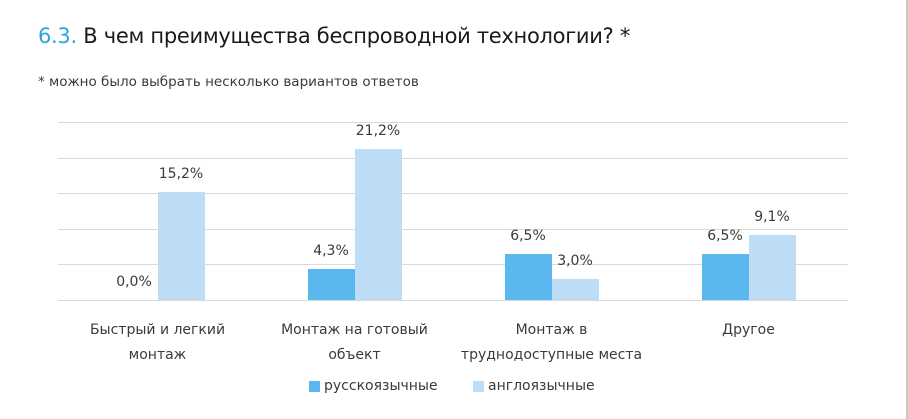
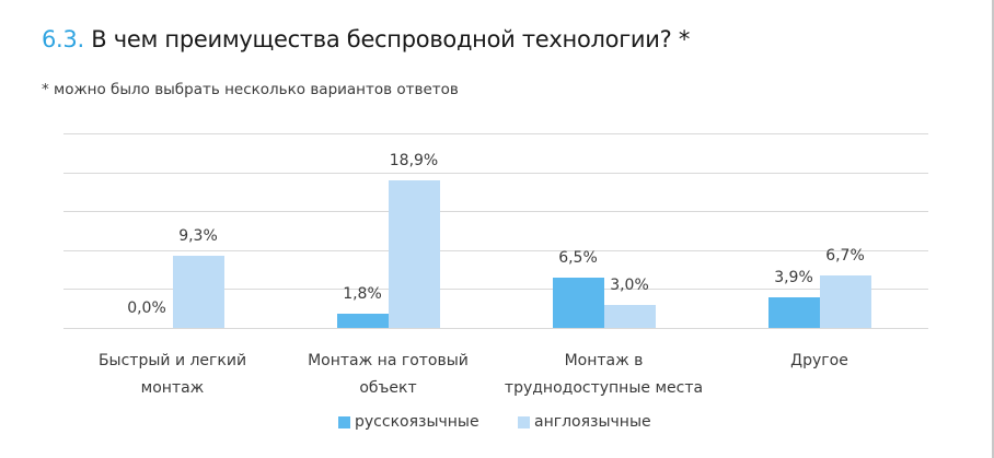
англоязычные/Быстрый и легкий монтаж: 15,2% -> 9,3%
русскоязычные/Монтаж на готовый объект: 4,3% -> 1,8%
англоязычные/Монтаж на готовый объект: 21,2% -> 18,9%
русскоязычные/Другое: 6,5% -> 3,9%
англоязычные/Другое: 9,1% -> 6,7%
